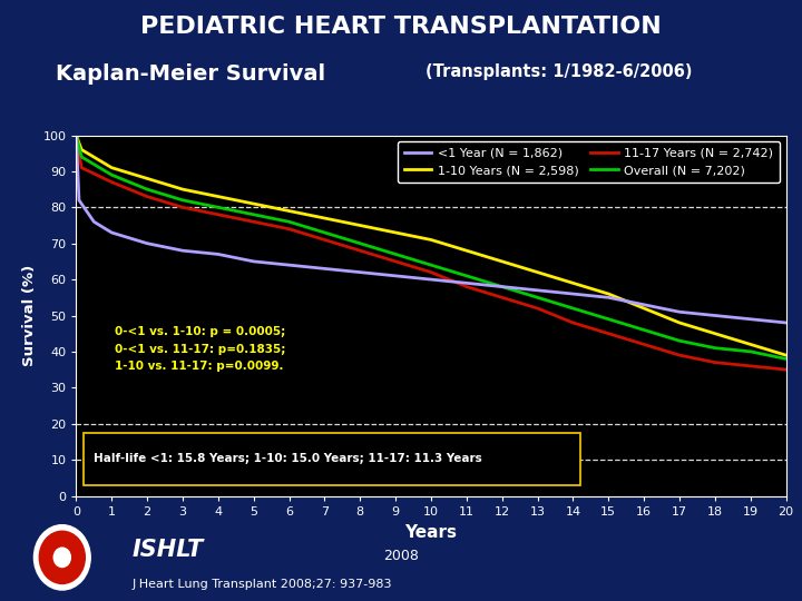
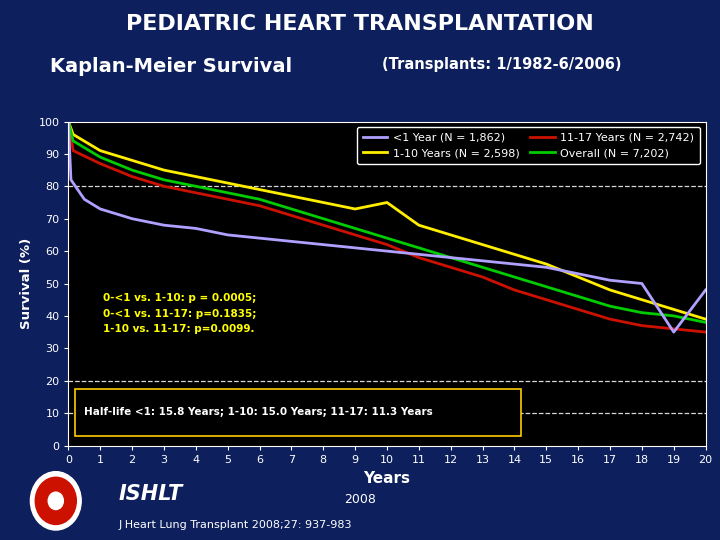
1-10 Years (N = 2,598)/10: 71 -> 75
<1 Year (N = 1,862)/19: 49 -> 35
